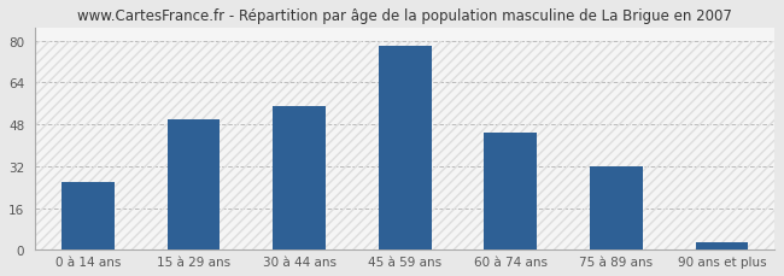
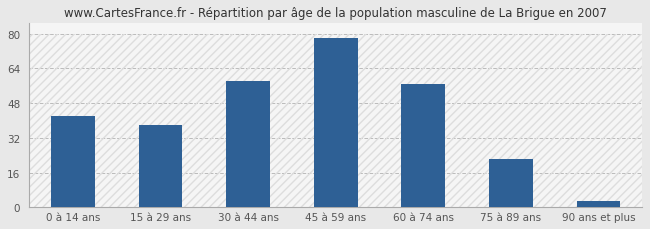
0 à 14 ans: 26 -> 42
15 à 29 ans: 50 -> 38
30 à 44 ans: 55 -> 58
60 à 74 ans: 45 -> 57
75 à 89 ans: 32 -> 22
